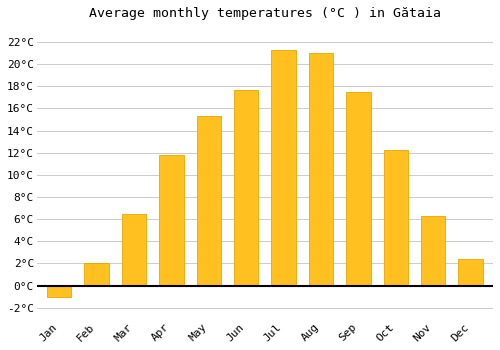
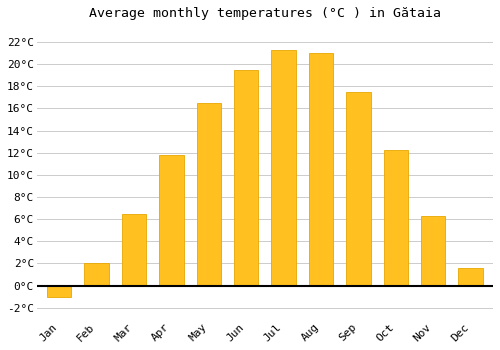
May: 15.3°C -> 16.5°C
Jun: 17.7°C -> 19.5°C
Dec: 2.4°C -> 1.6°C
